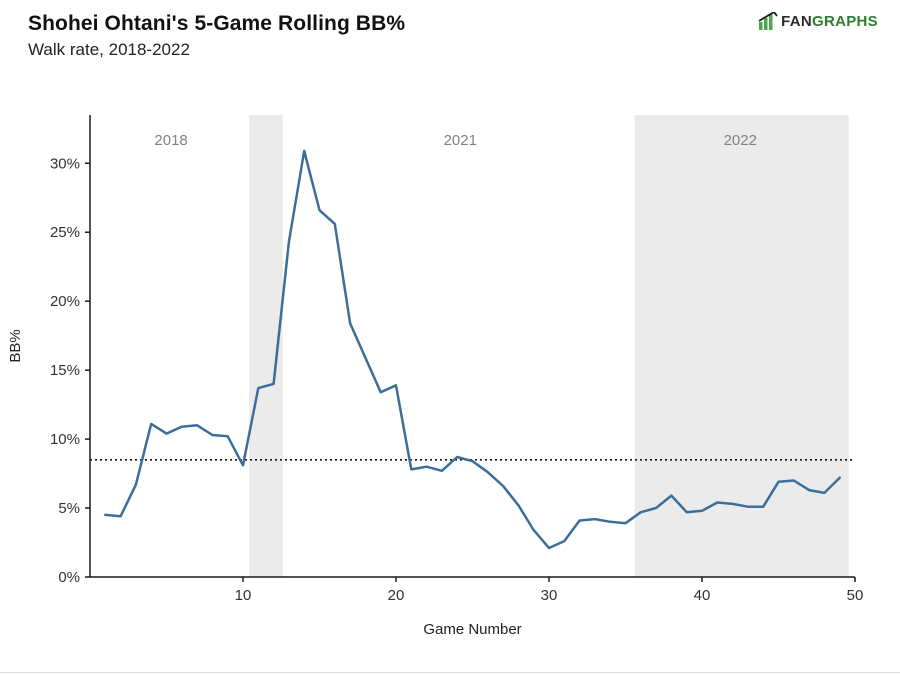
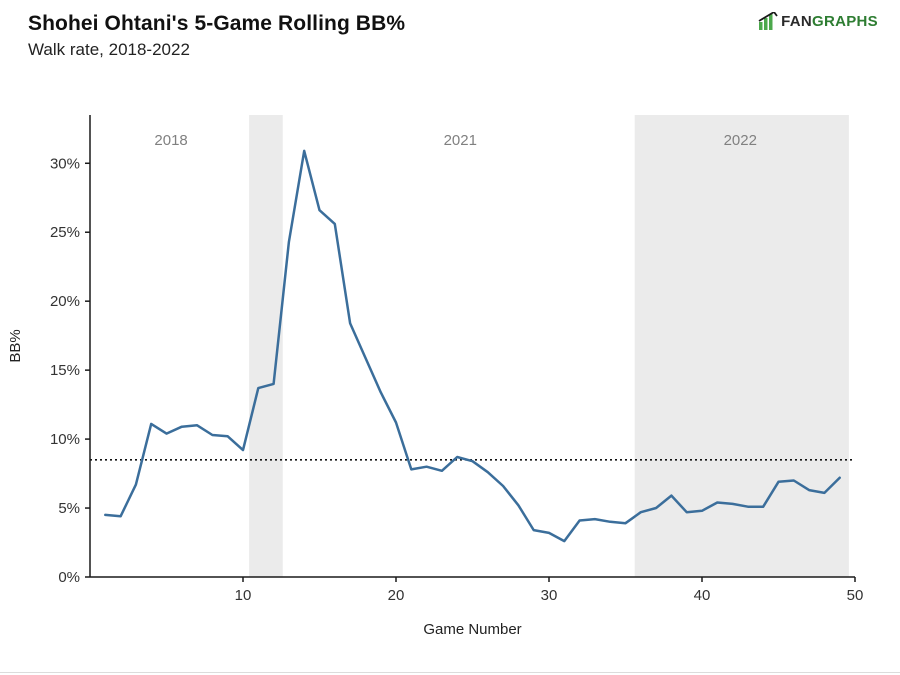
10: 8.1% -> 9.2%
20: 13.9% -> 11.2%
30: 2.1% -> 3.2%
